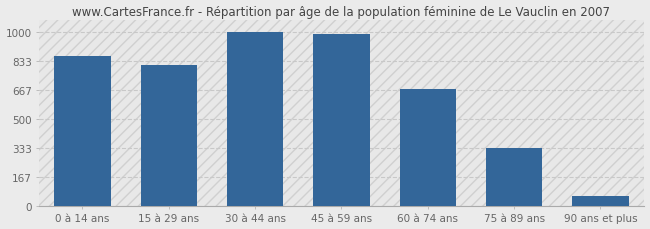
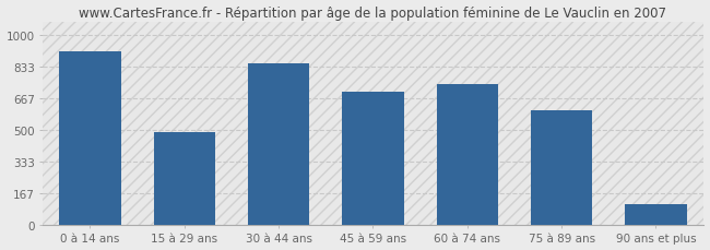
0 à 14 ans: 860 -> 910
15 à 29 ans: 810 -> 490
30 à 44 ans: 1000 -> 850
45 à 59 ans: 980 -> 700
60 à 74 ans: 670 -> 740
75 à 89 ans: 340 -> 600
90 ans et plus: 60 -> 110
